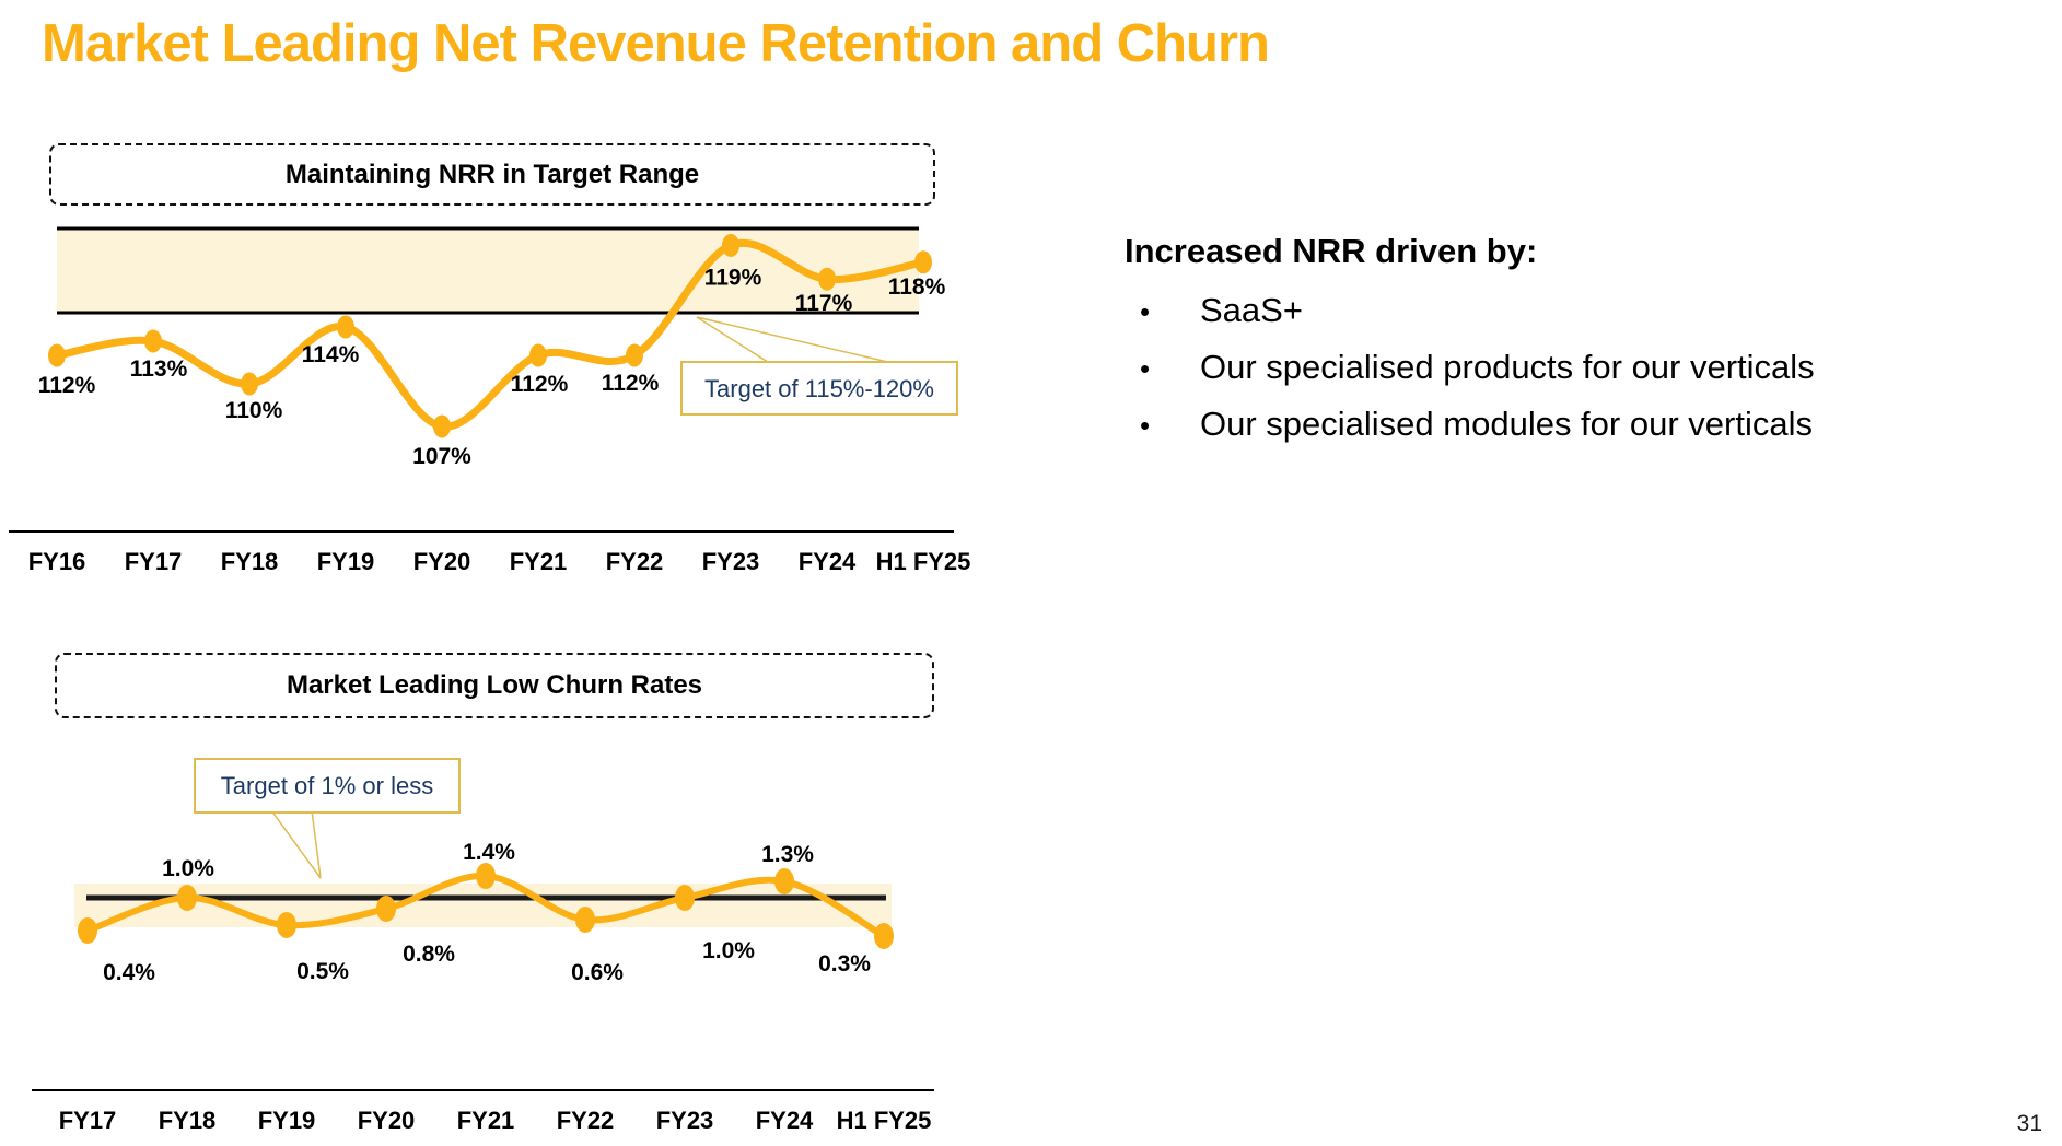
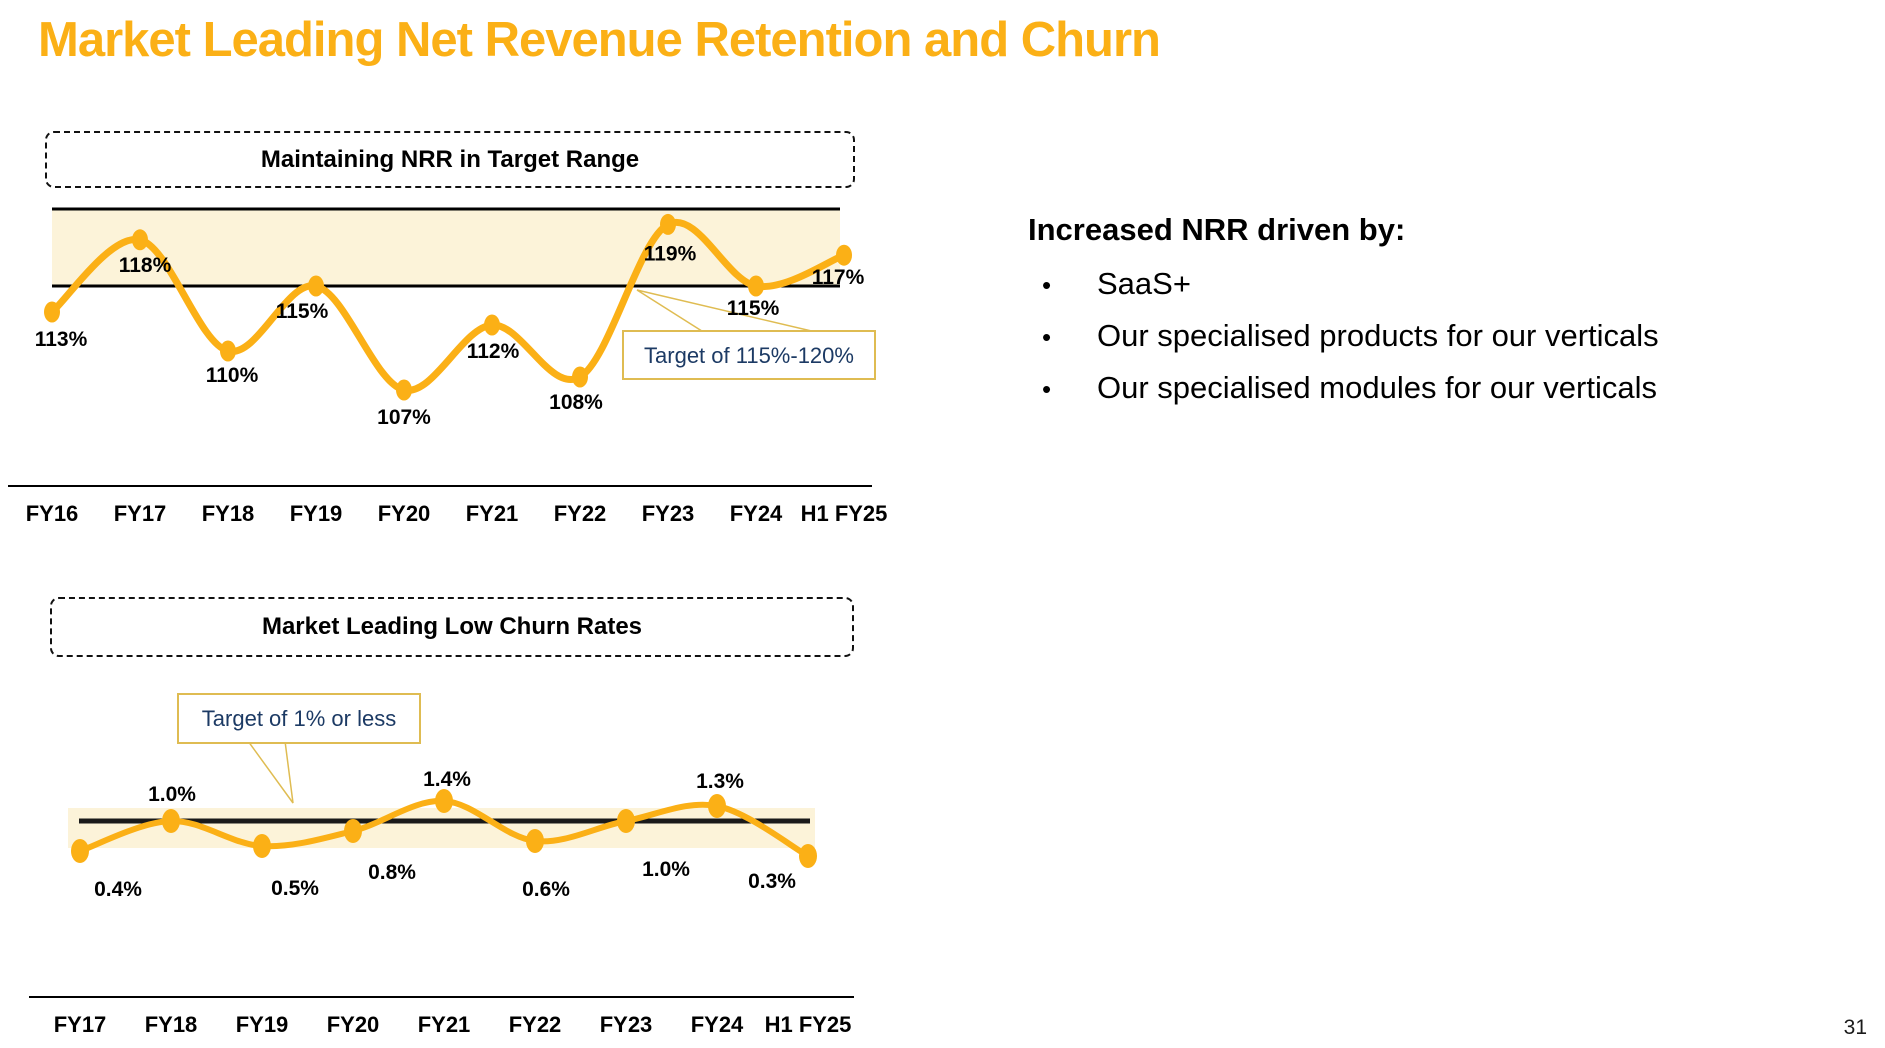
Maintaining NRR in Target Range/FY16: 112% -> 113%
Maintaining NRR in Target Range/FY17: 113% -> 118%
Maintaining NRR in Target Range/FY19: 114% -> 115%
Maintaining NRR in Target Range/FY22: 112% -> 108%
Maintaining NRR in Target Range/FY24: 117% -> 115%
Maintaining NRR in Target Range/H1 FY25: 118% -> 117%
